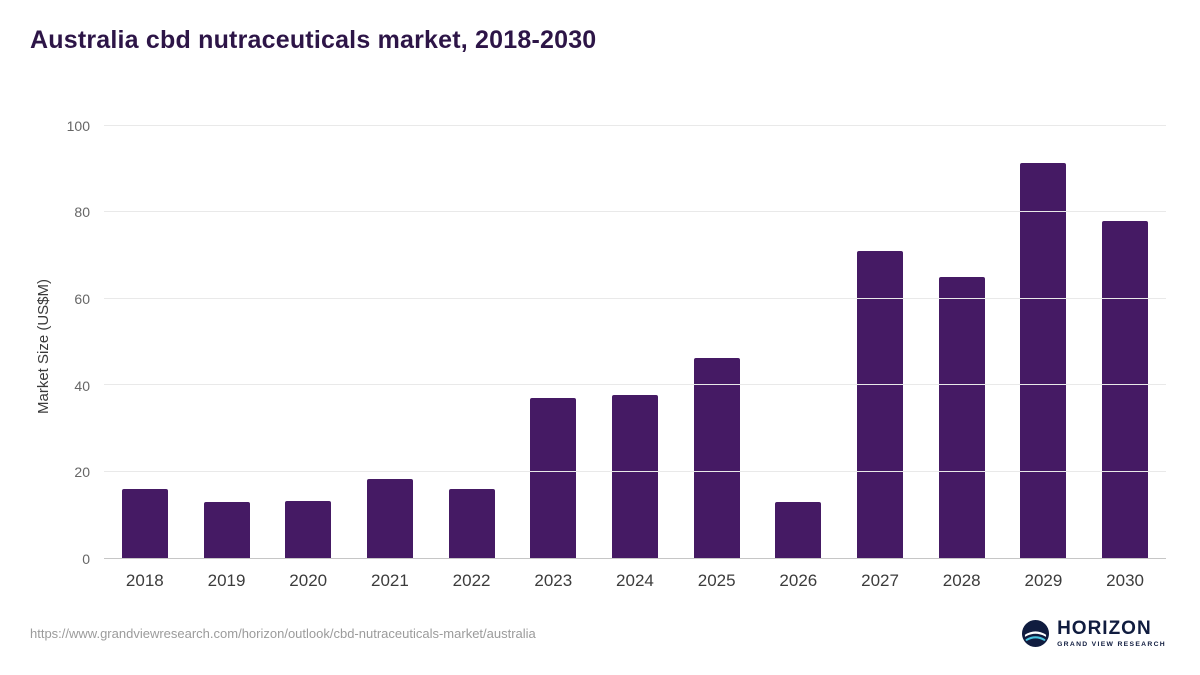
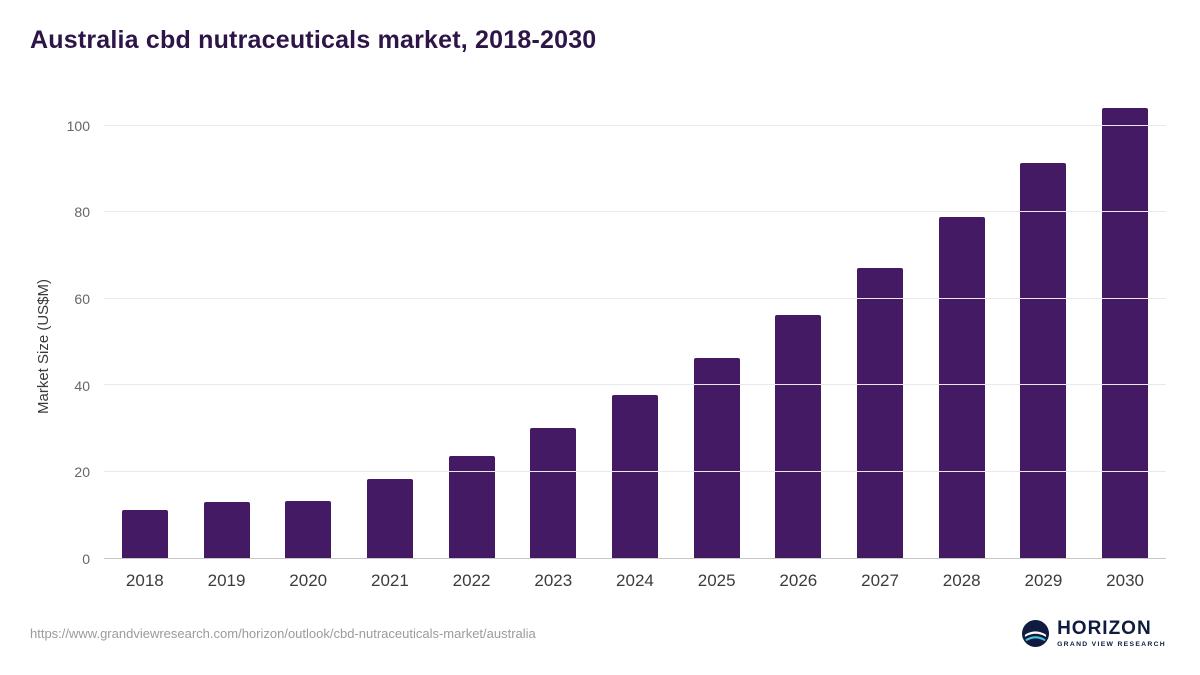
2018: 16 -> 11
2022: 16 -> 24
2023: 37 -> 30
2026: 13 -> 56
2027: 71 -> 67
2028: 65 -> 79
2030: 78 -> 104
